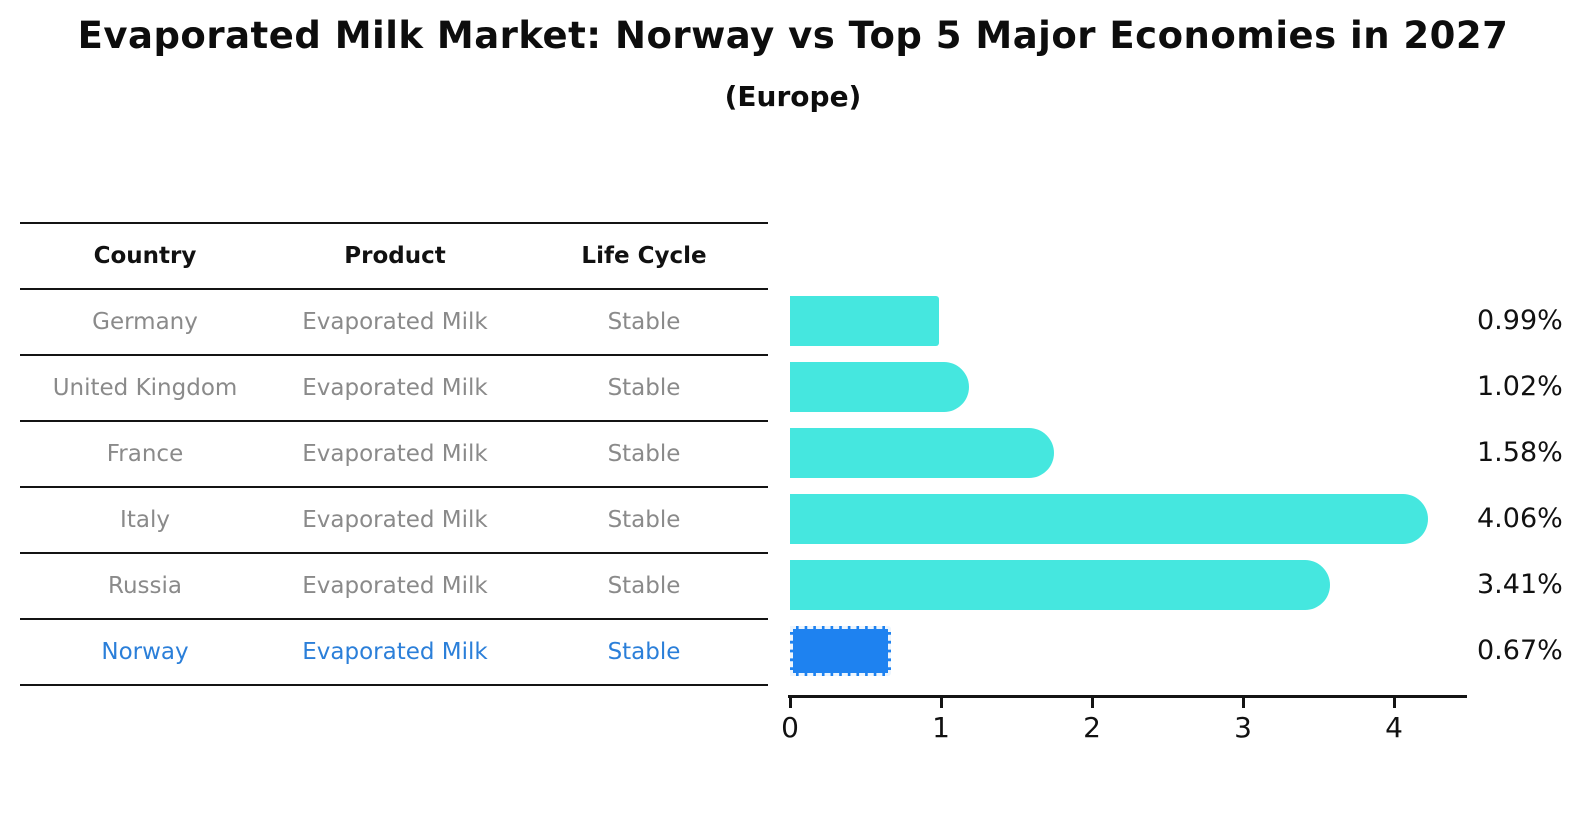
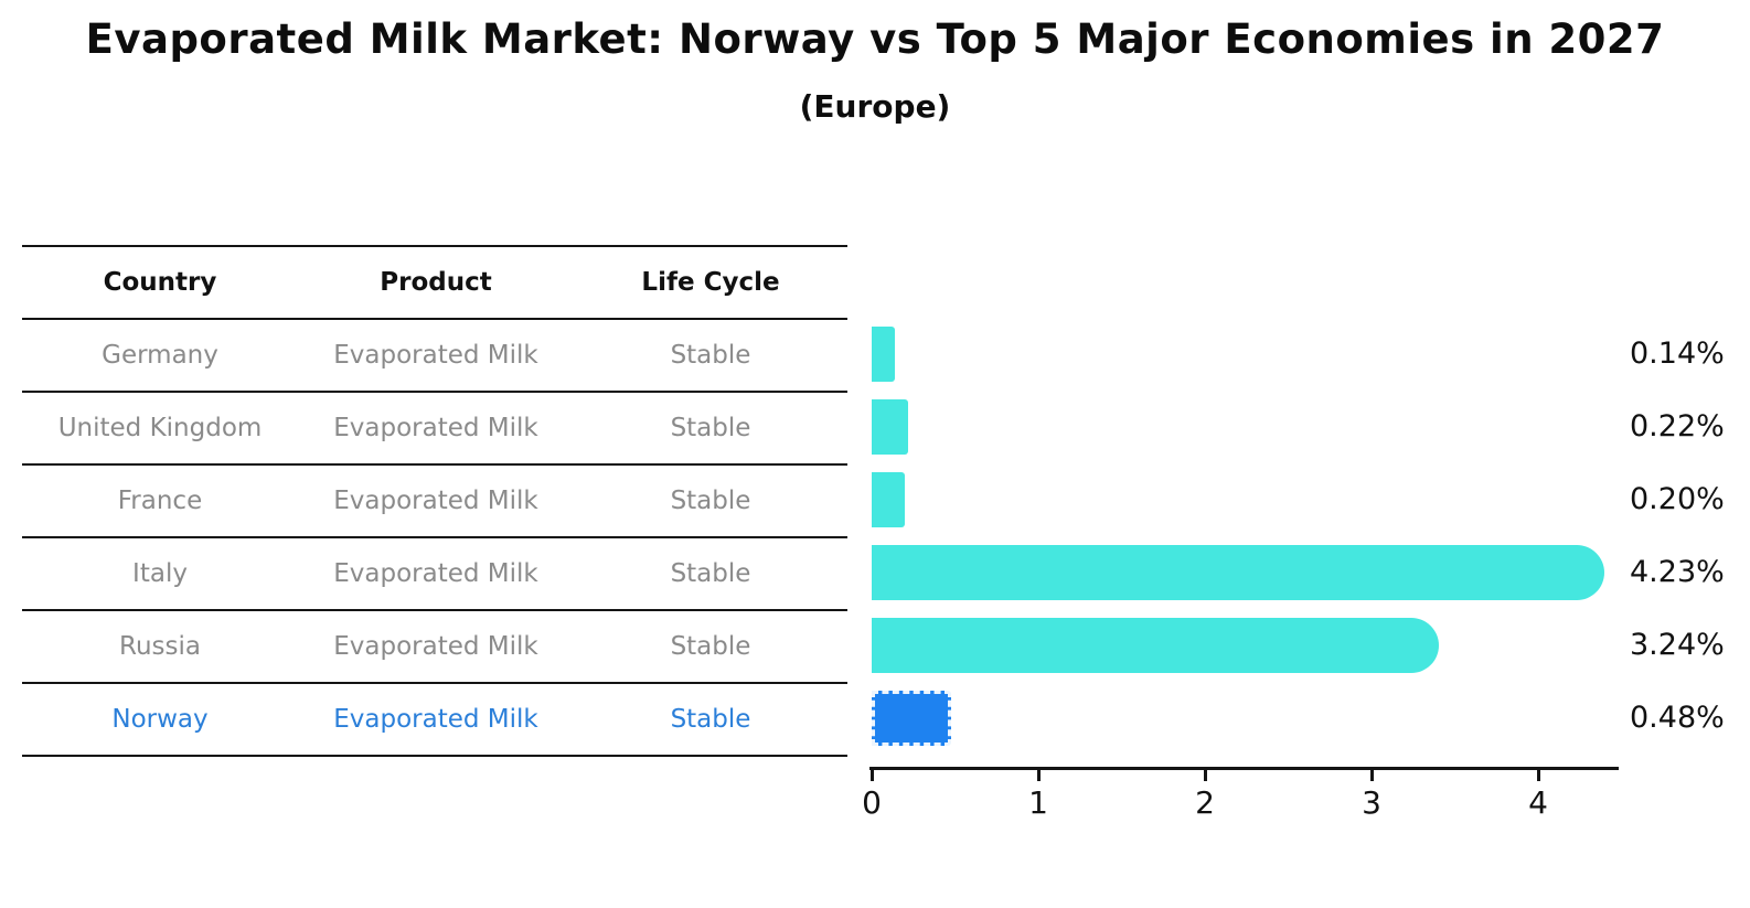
Germany: 0.99% -> 0.14%
United Kingdom: 1.02% -> 0.22%
France: 1.58% -> 0.20%
Italy: 4.06% -> 4.23%
Russia: 3.41% -> 3.24%
Norway: 0.67% -> 0.48%
